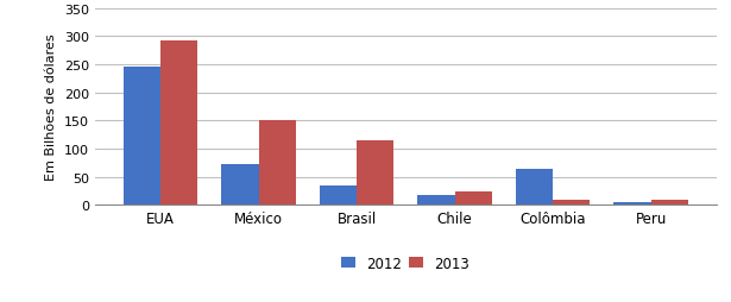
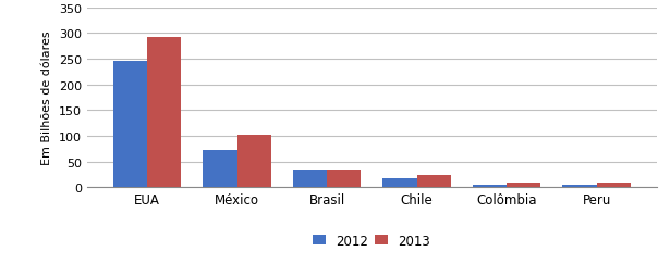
2013/México: 150 -> 103
2013/Brasil: 115 -> 34
2012/Colômbia: 65 -> 6
